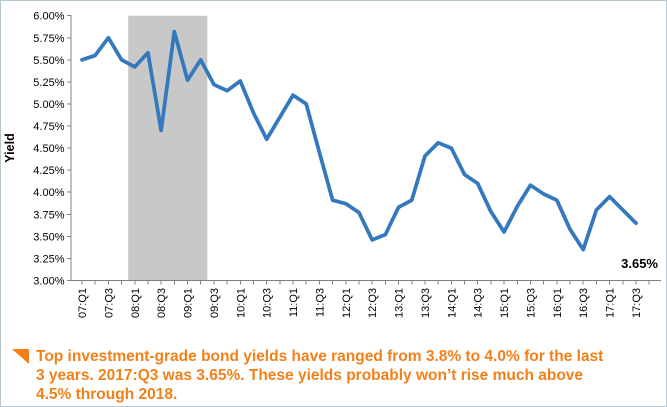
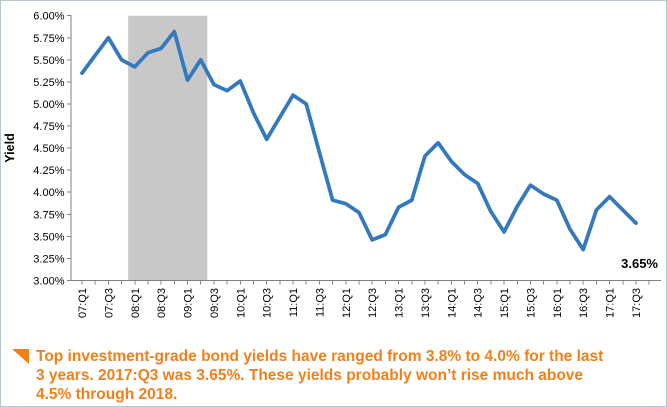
07:Q1: 5.5% -> 5.3%
08:Q3: 4.7% -> 5.6%
14:Q1: 4.5% -> 4.3%
